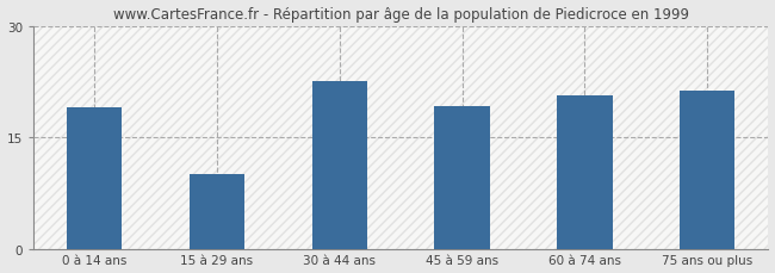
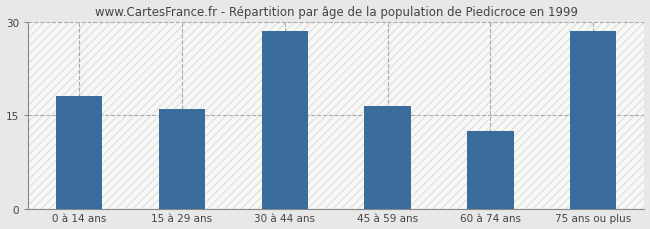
0 à 14 ans: 19.0 -> 18.0
15 à 29 ans: 10.0 -> 16.0
30 à 44 ans: 22.6 -> 28.5
45 à 59 ans: 19.2 -> 16.5
60 à 74 ans: 20.6 -> 12.5
75 ans ou plus: 21.2 -> 28.5
